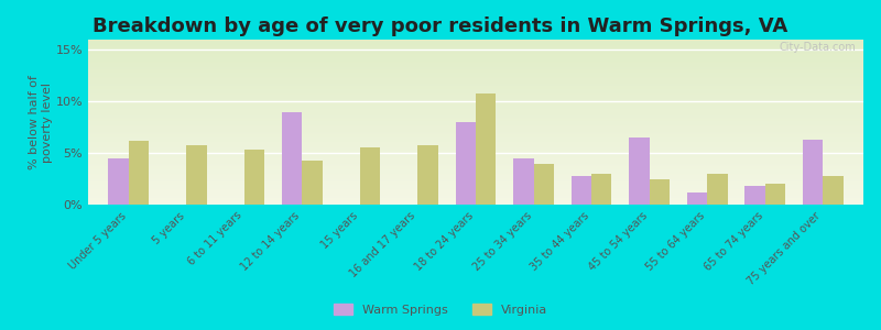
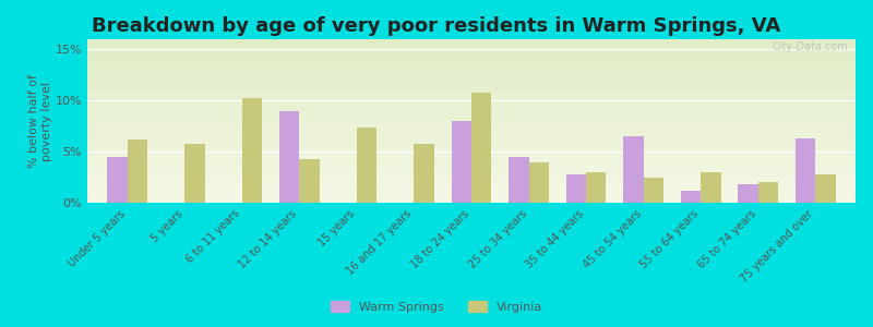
Virginia/6 to 11 years: 5.3% -> 10.2%
Virginia/15 years: 5.5% -> 7.4%
